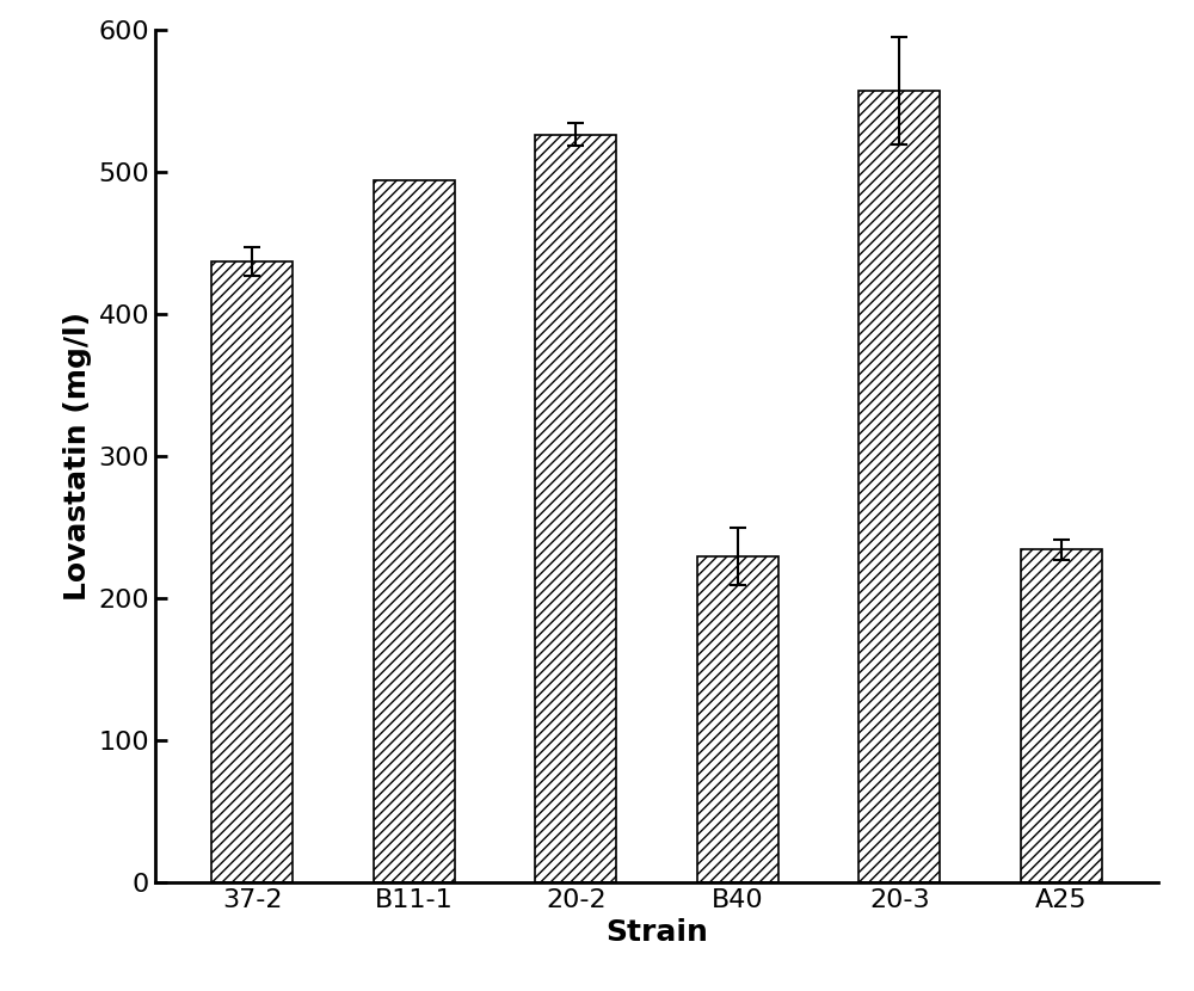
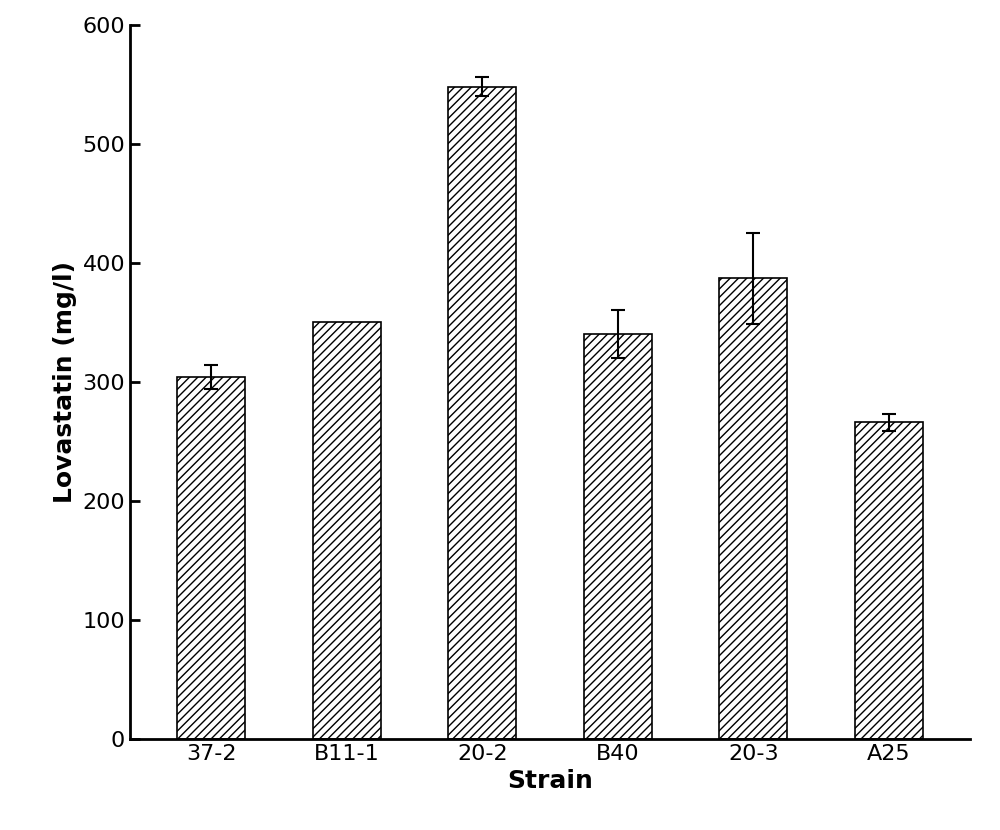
37-2: 437 -> 304
B11-1: 494 -> 350
20-2: 526 -> 548
B40: 229 -> 340
20-3: 557 -> 387
A25: 234 -> 266
